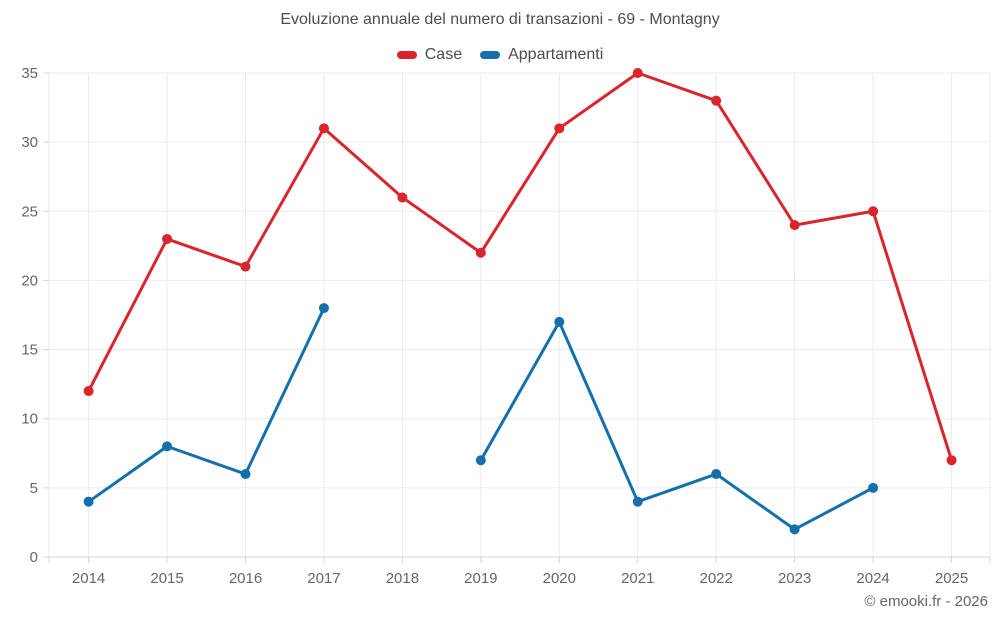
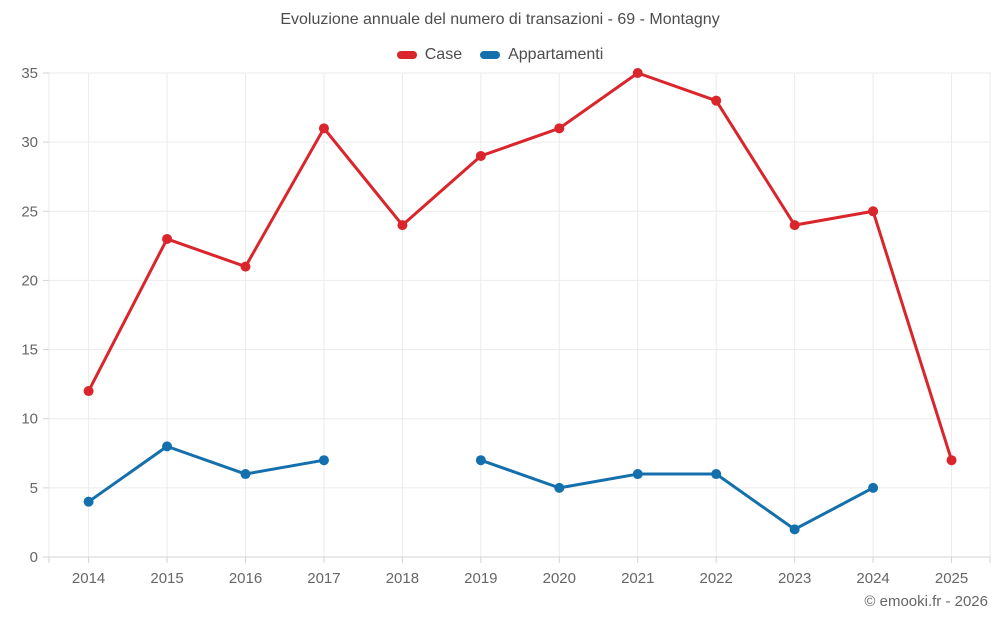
Appartamenti/2017: 18 -> 7
Case/2018: 26 -> 24
Case/2019: 22 -> 29
Appartamenti/2020: 17 -> 5
Appartamenti/2021: 4 -> 6
